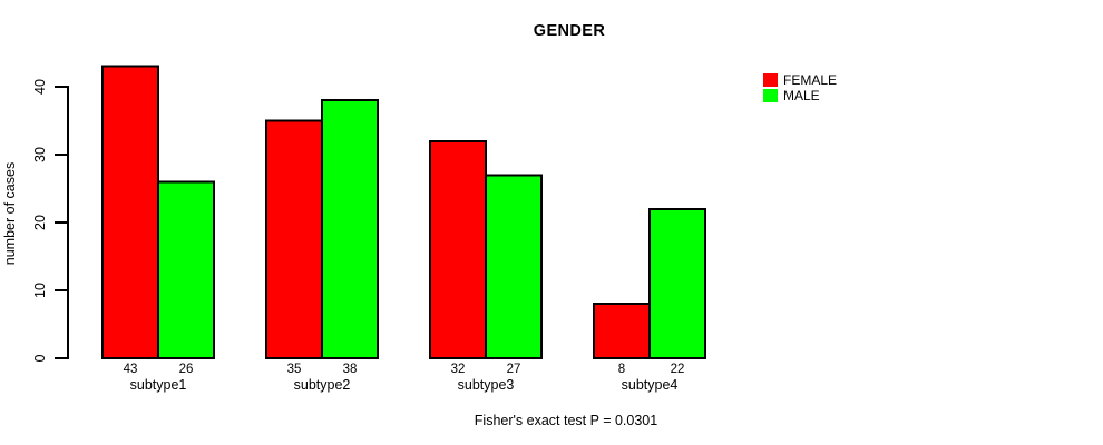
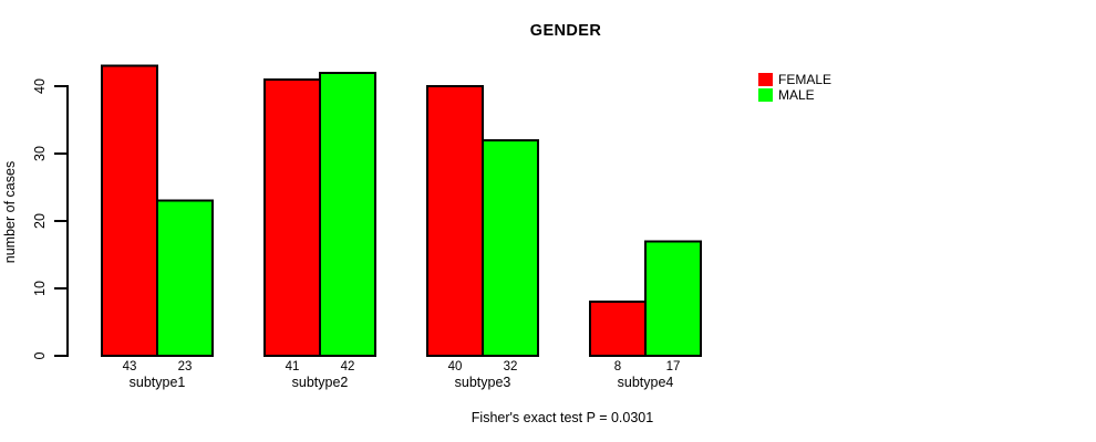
MALE/subtype1: 26 -> 23
FEMALE/subtype2: 35 -> 41
MALE/subtype2: 38 -> 42
FEMALE/subtype3: 32 -> 40
MALE/subtype3: 27 -> 32
MALE/subtype4: 22 -> 17
